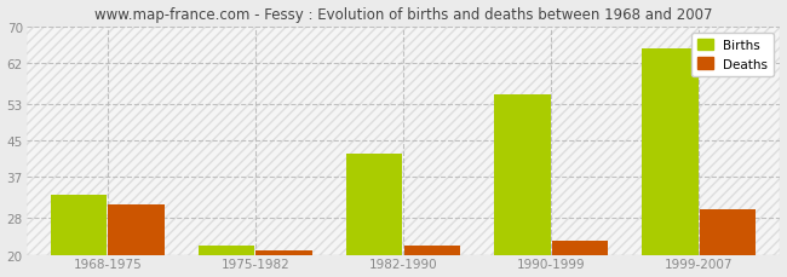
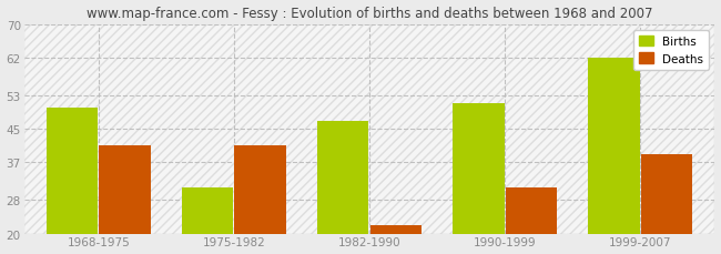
Births/1968-1975: 33 -> 50
Deaths/1968-1975: 31 -> 41
Births/1975-1982: 22 -> 31
Deaths/1975-1982: 21 -> 41
Births/1982-1990: 42 -> 47
Births/1990-1999: 55 -> 51
Deaths/1990-1999: 23 -> 31
Births/1999-2007: 65 -> 62
Deaths/1999-2007: 30 -> 39
